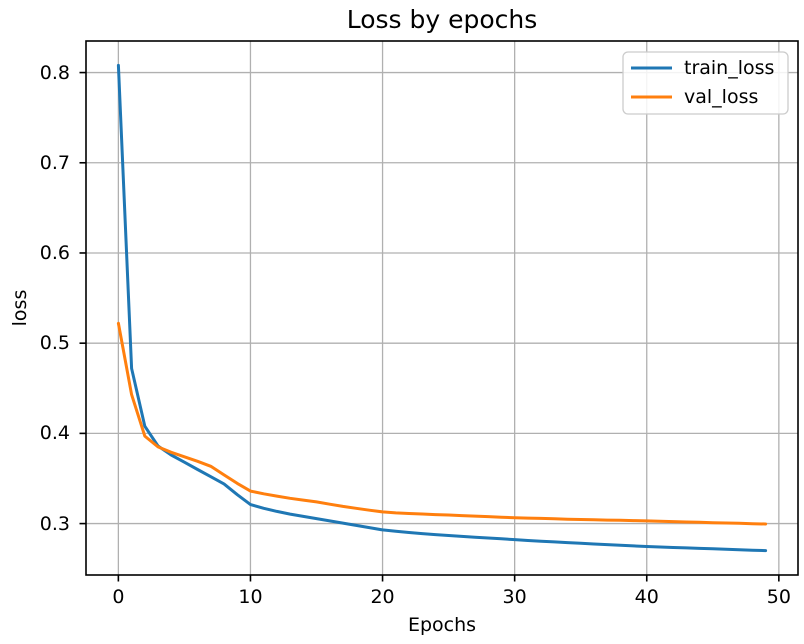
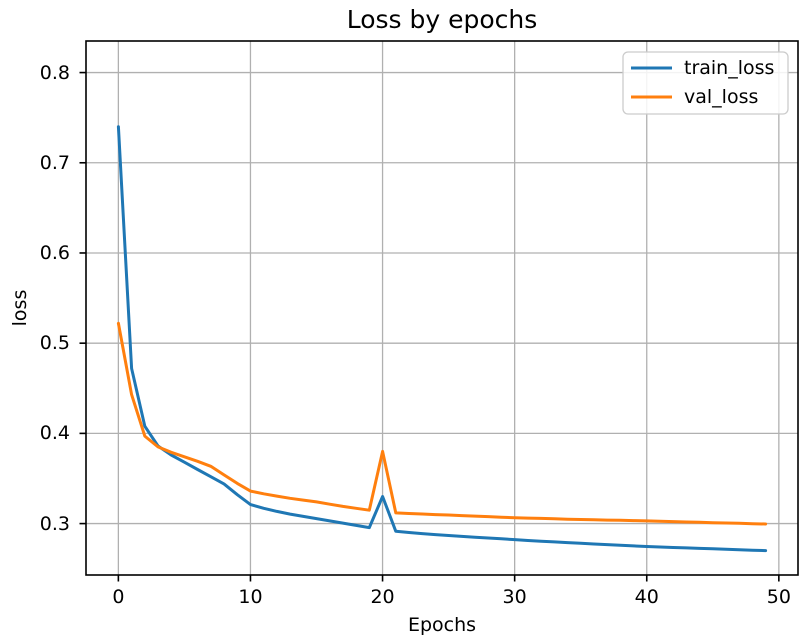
train_loss/0: 0.81 -> 0.74
train_loss/20: 0.29 -> 0.33
val_loss/20: 0.31 -> 0.38
